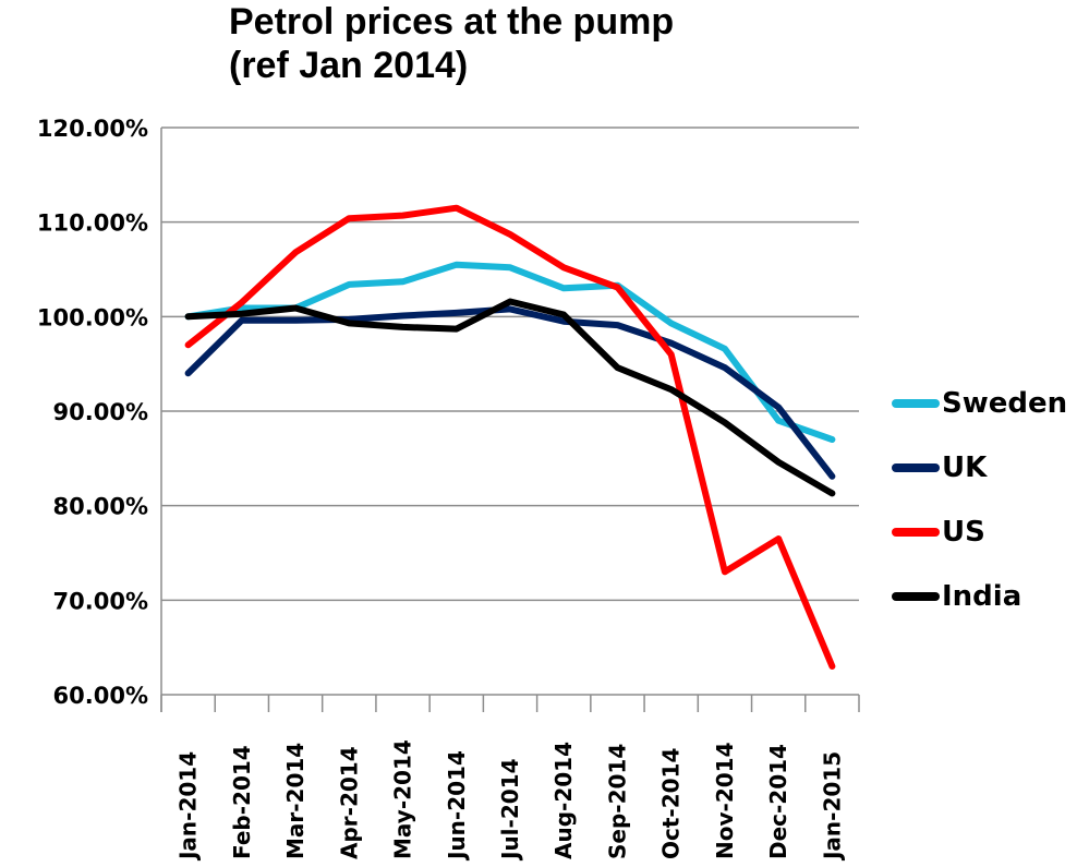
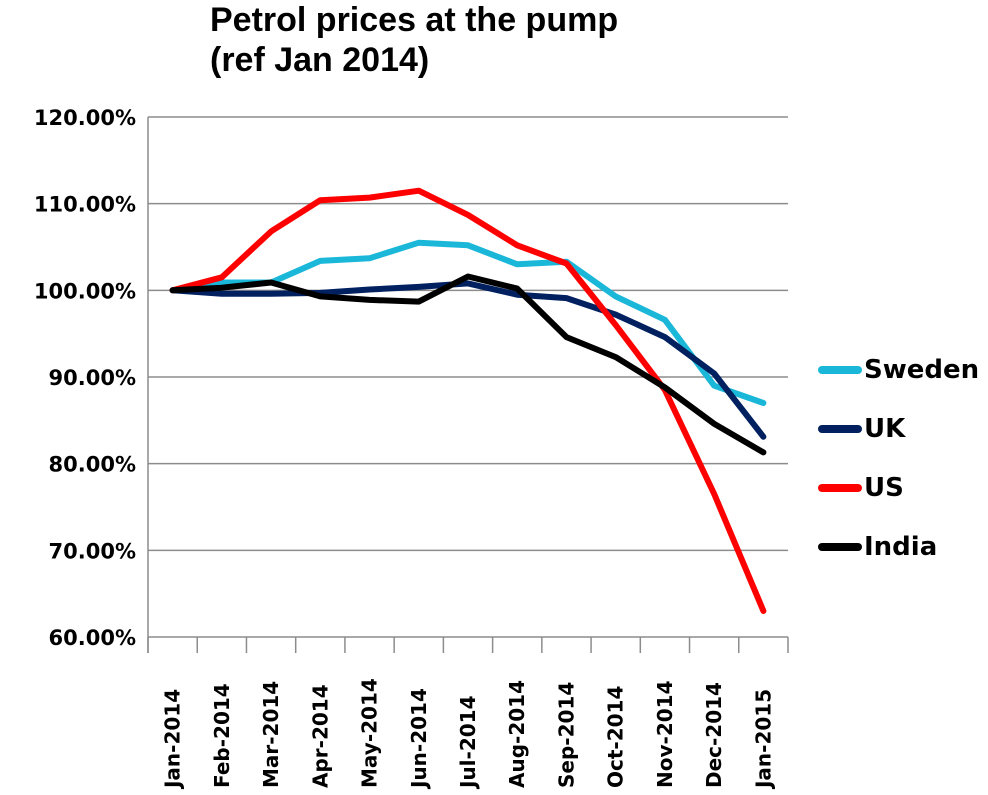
UK/Jan-2014: 94% -> 100%
US/Jan-2014: 97% -> 100%
US/Nov-2014: 73% -> 88%
